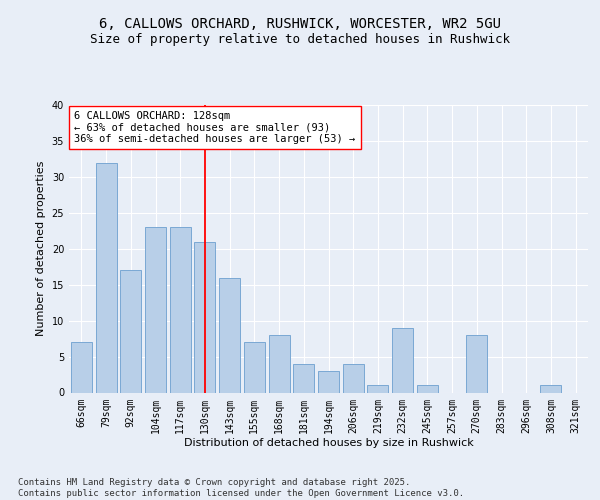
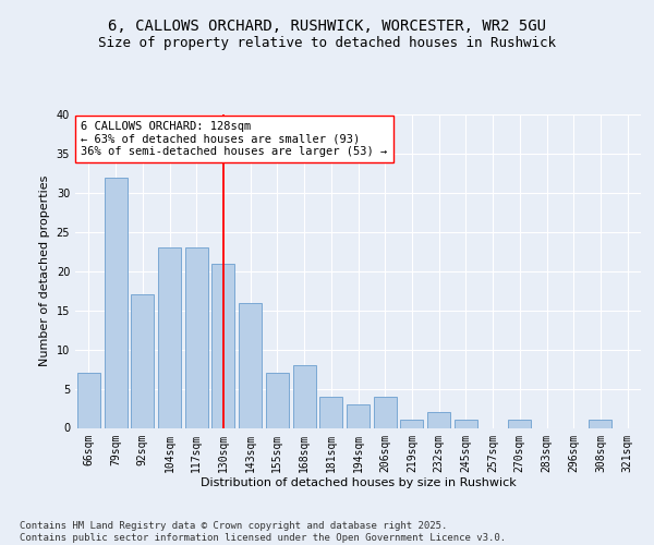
232sqm: 9 -> 2
270sqm: 8 -> 1
